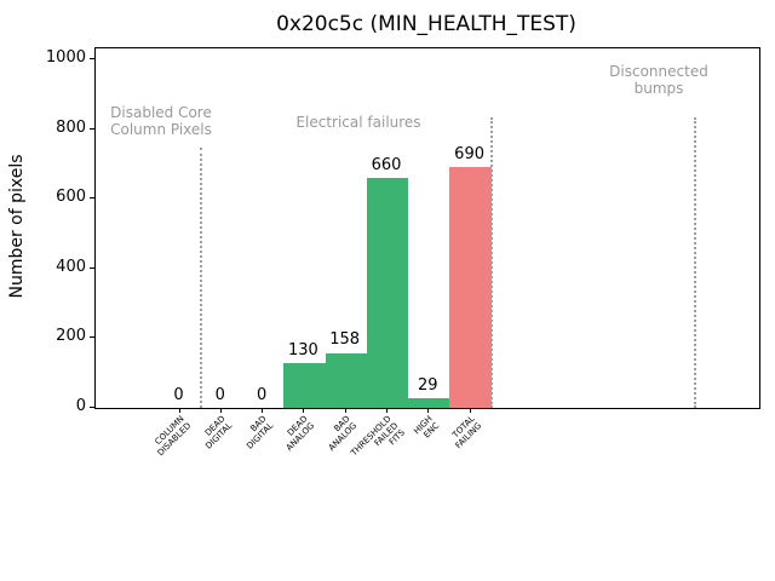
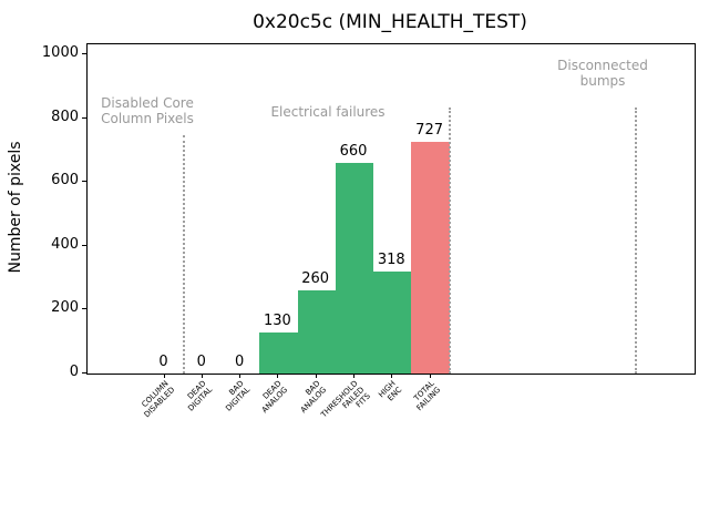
BAD ANALOG: 158 -> 260
HIGH ENC: 29 -> 318
TOTAL FAILING: 690 -> 727
